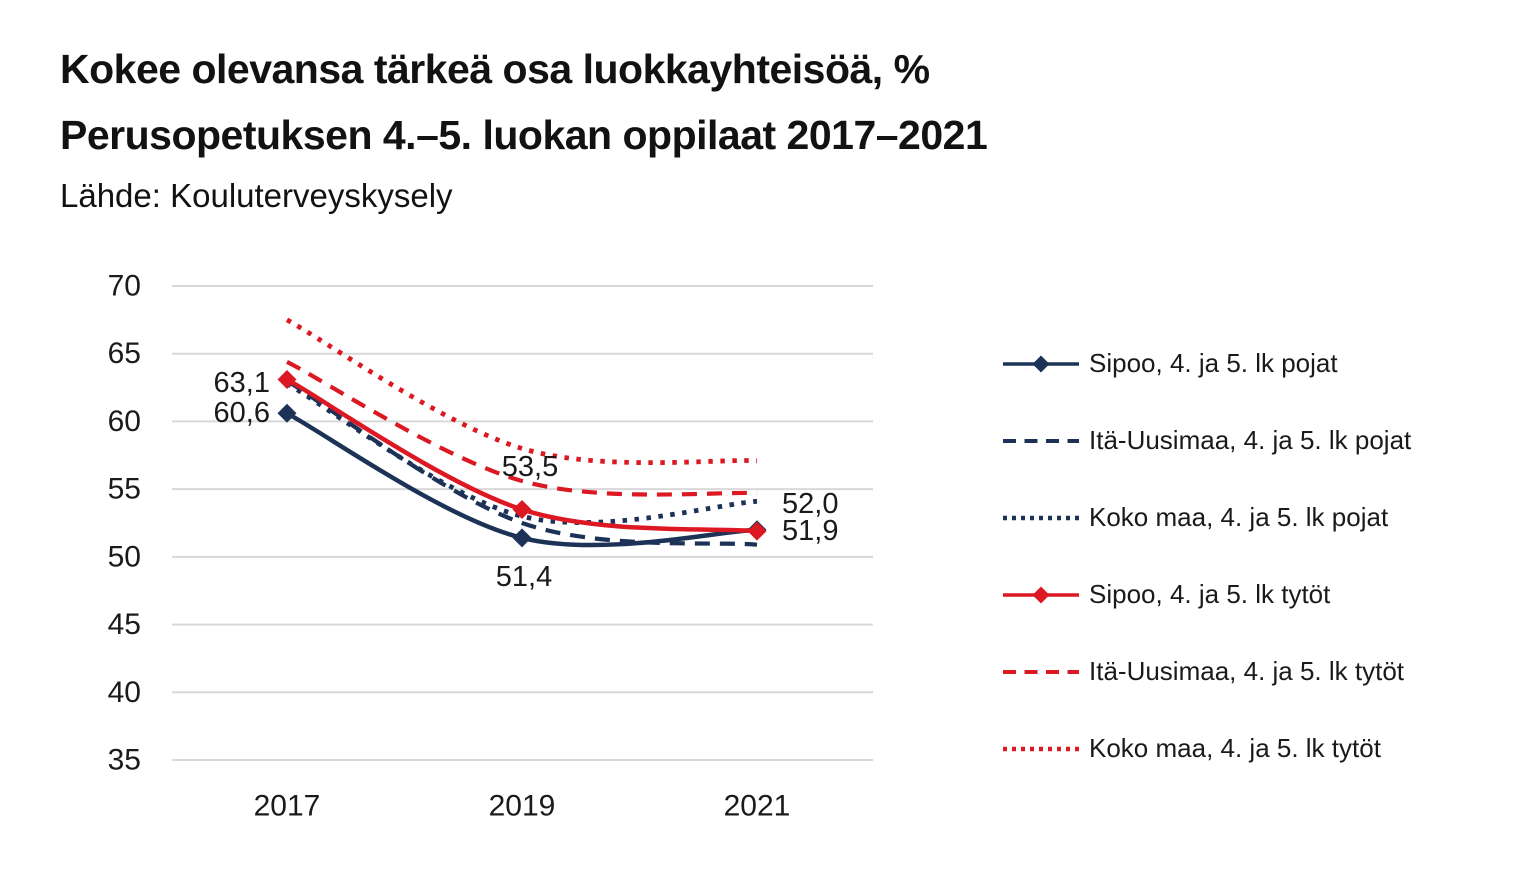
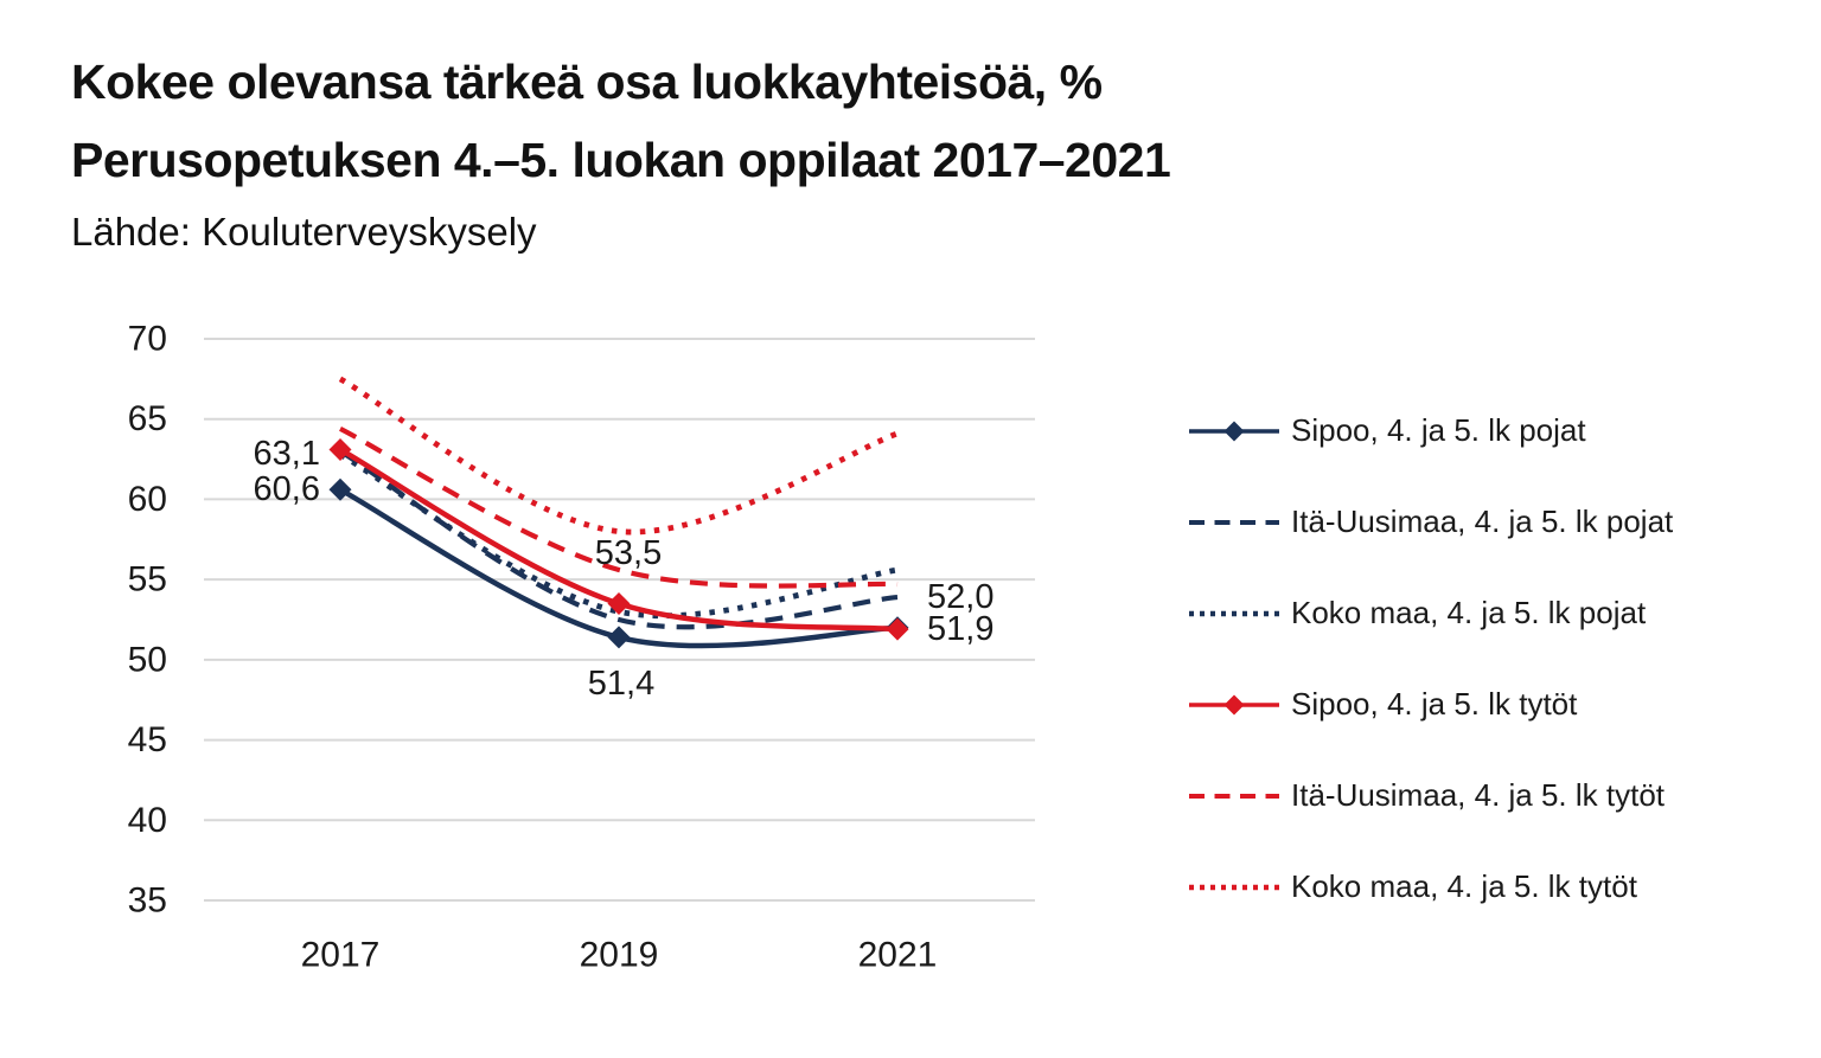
Itä-Uusimaa, 4. ja 5. lk pojat/2021: 50.9 -> 53.9
Koko maa, 4. ja 5. lk pojat/2021: 54.1 -> 55.6
Koko maa, 4. ja 5. lk tytöt/2021: 57.1 -> 64.1
